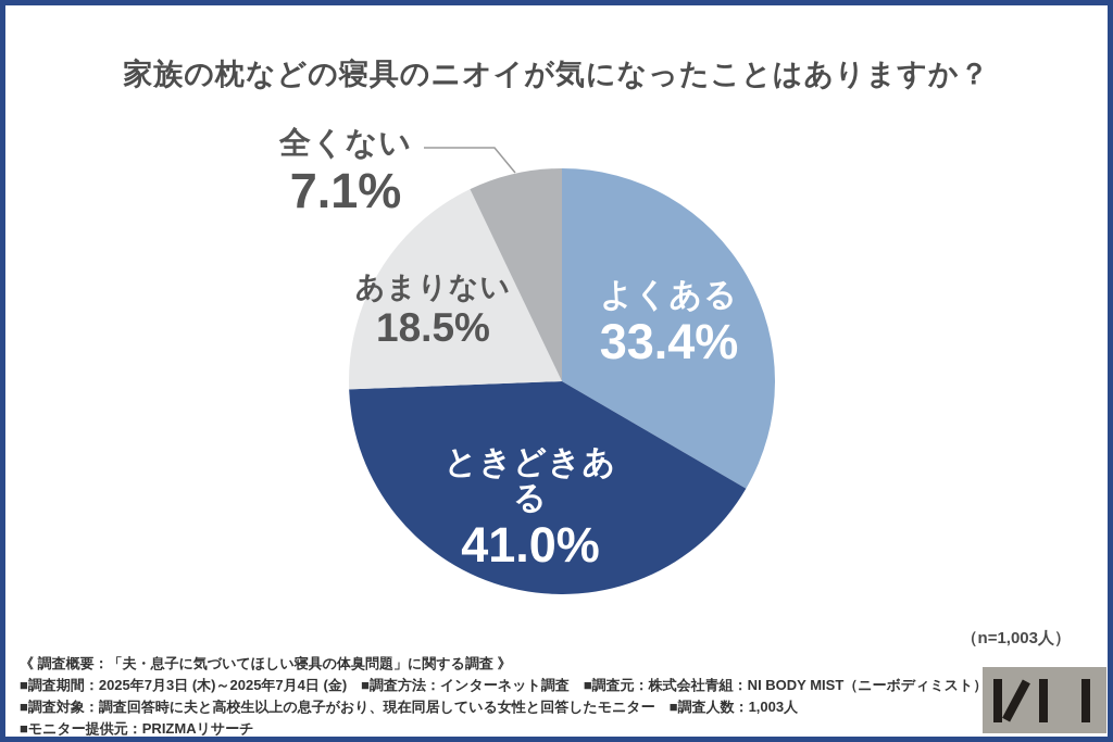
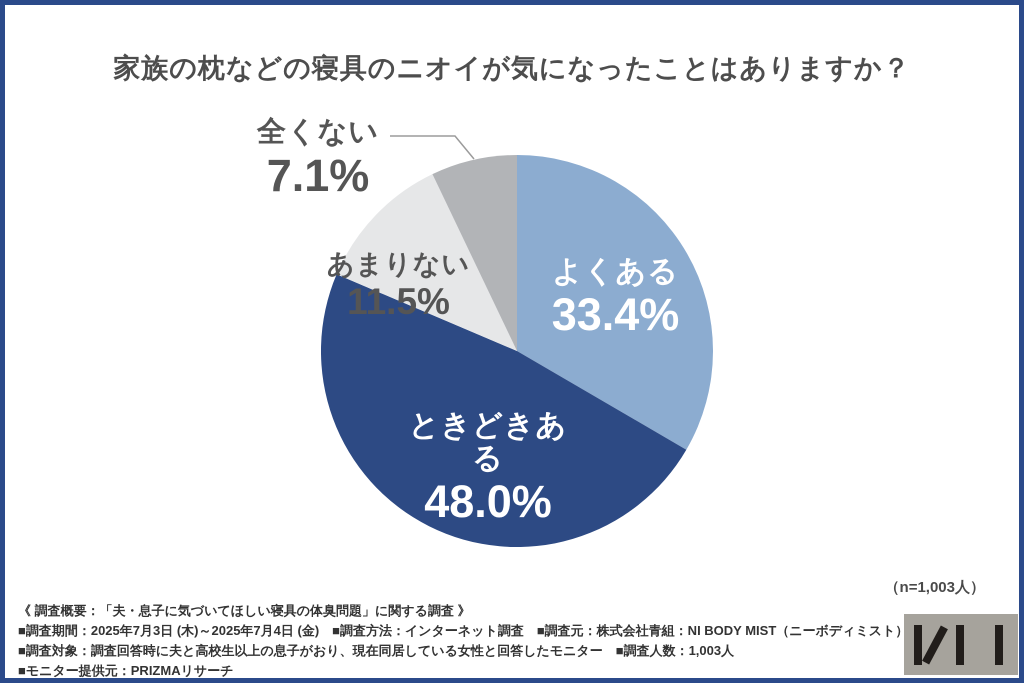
ときどきある: 41.0% -> 48.0%
あまりない: 18.5% -> 11.5%
